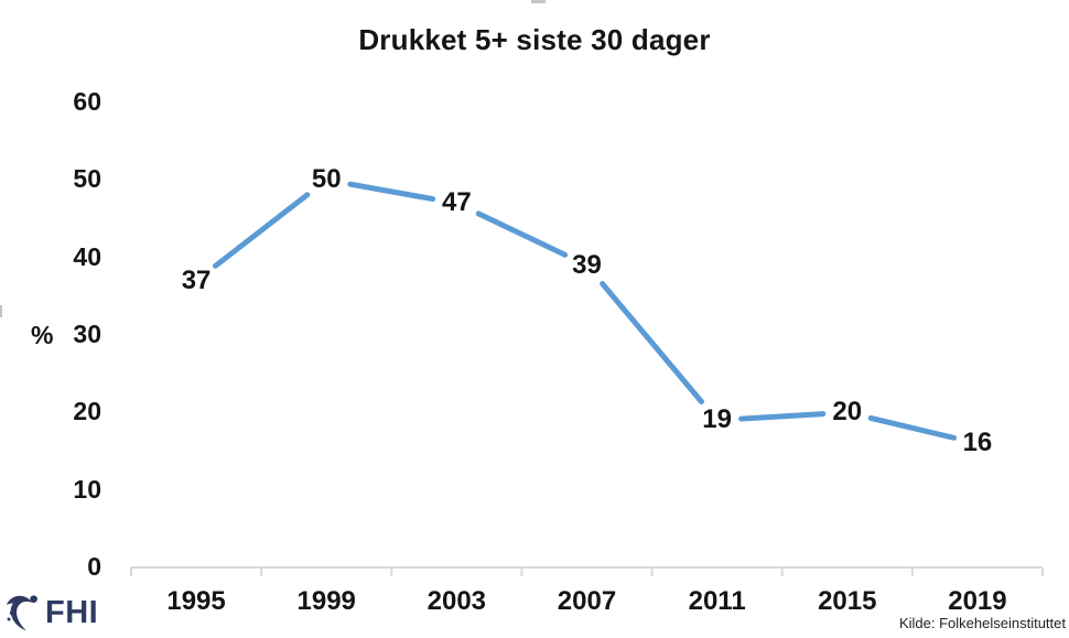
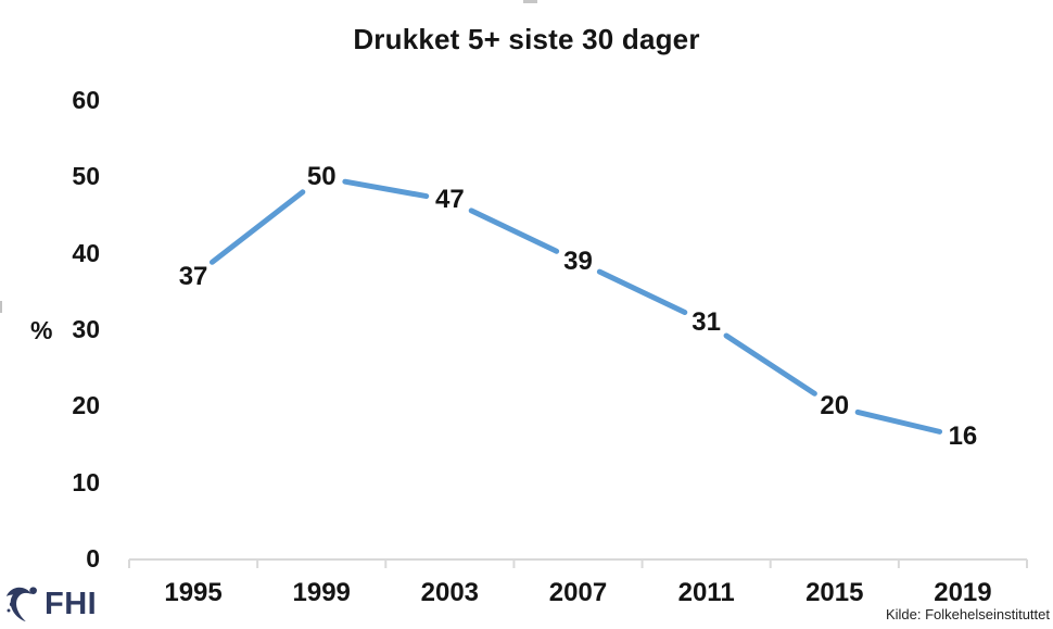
2011: 19 -> 31
